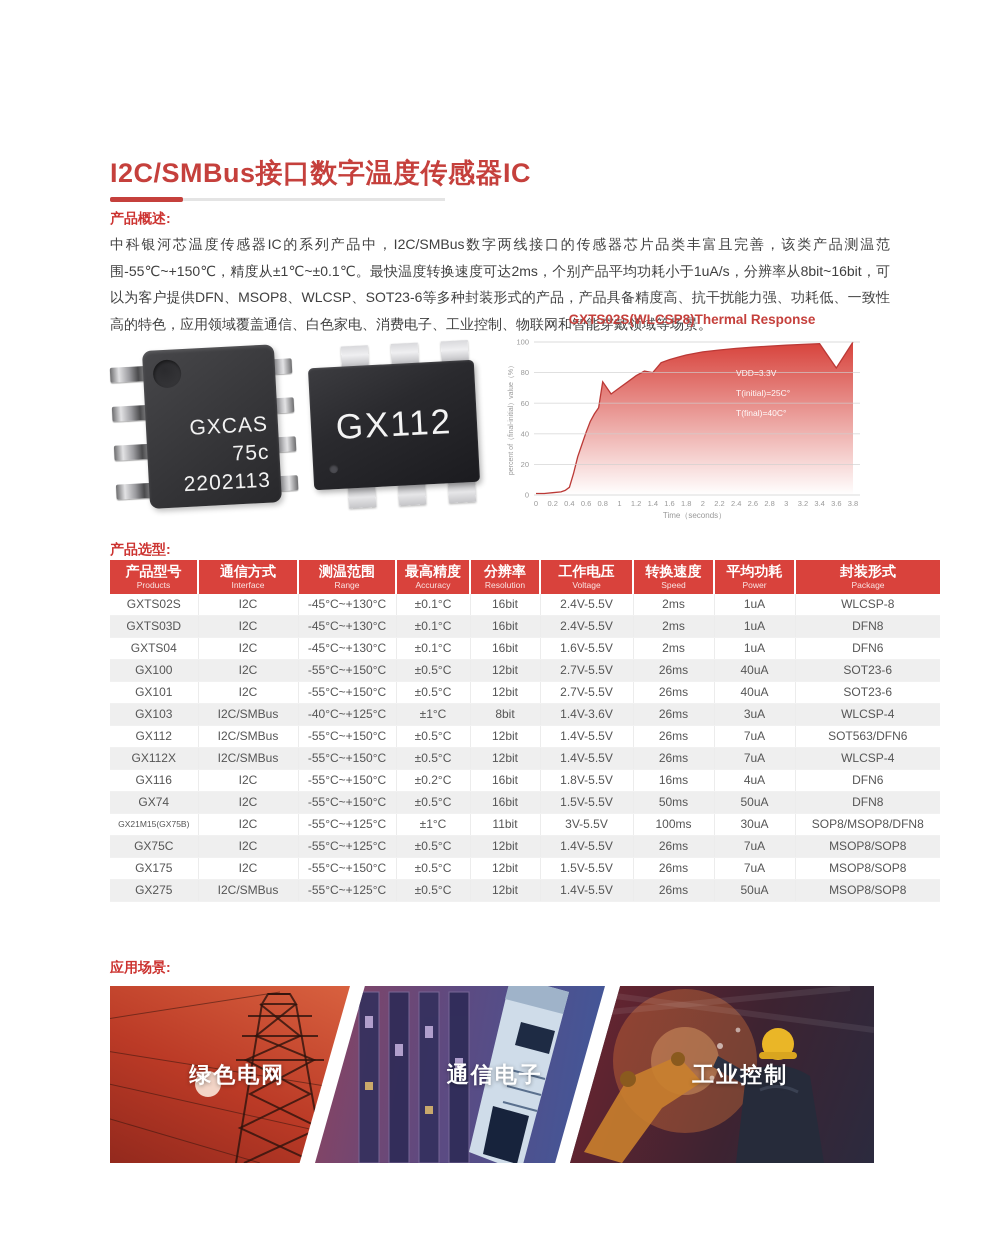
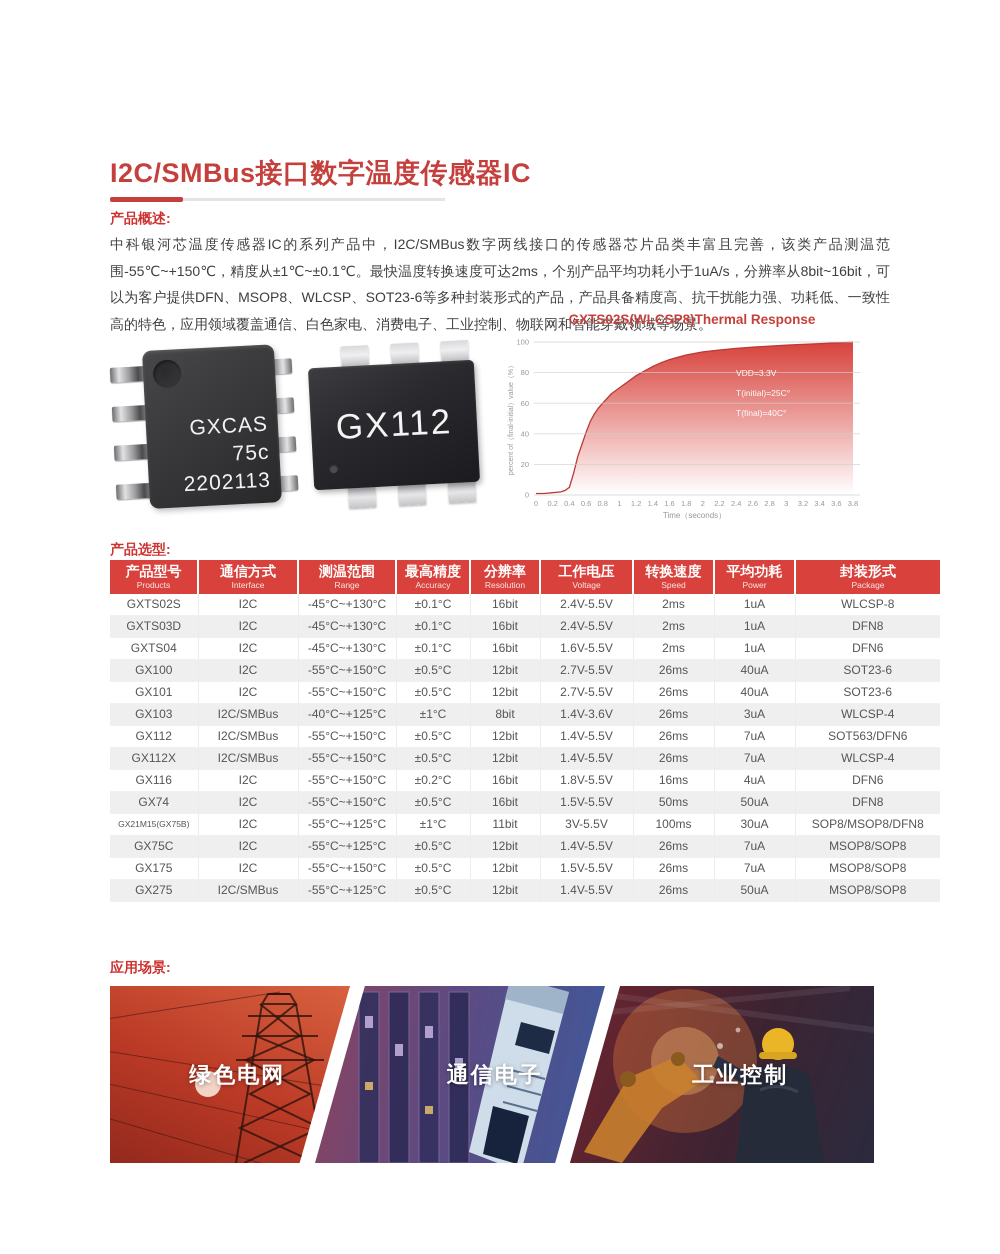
0.8: 74 -> 60
1.4: 80 -> 84
3.6: 83 -> 99
